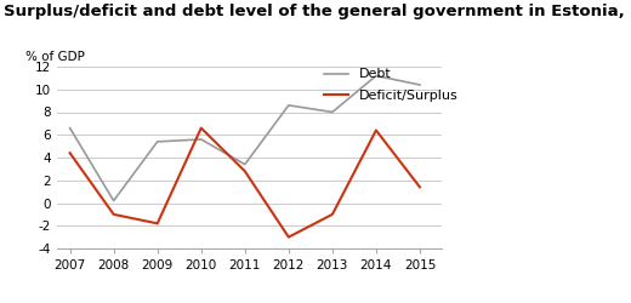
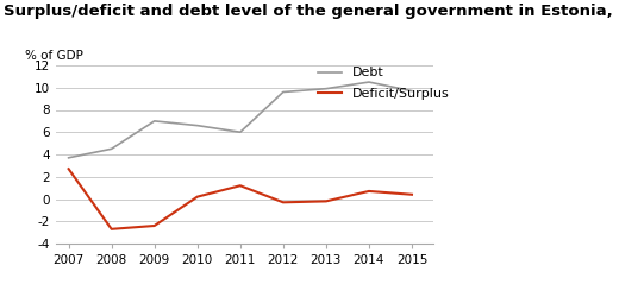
Debt/2007: 6.6 -> 3.7
Deficit/Surplus/2007: 4.4 -> 2.7
Debt/2008: 0.2 -> 4.5
Deficit/Surplus/2008: -1.0 -> -2.7
Debt/2009: 5.4 -> 7.0
Deficit/Surplus/2009: -1.8 -> -2.4
Debt/2010: 5.6 -> 6.6
Deficit/Surplus/2010: 6.6 -> 0.2
Debt/2011: 3.4 -> 6.0
Deficit/Surplus/2011: 2.8 -> 1.2
Debt/2012: 8.6 -> 9.6
Deficit/Surplus/2012: -3.0 -> -0.3
Debt/2013: 8.0 -> 9.9
Deficit/Surplus/2013: -1.0 -> -0.2
Debt/2014: 11.2 -> 10.5
Deficit/Surplus/2014: 6.4 -> 0.7
Debt/2015: 10.4 -> 9.7
Deficit/Surplus/2015: 1.4 -> 0.4
